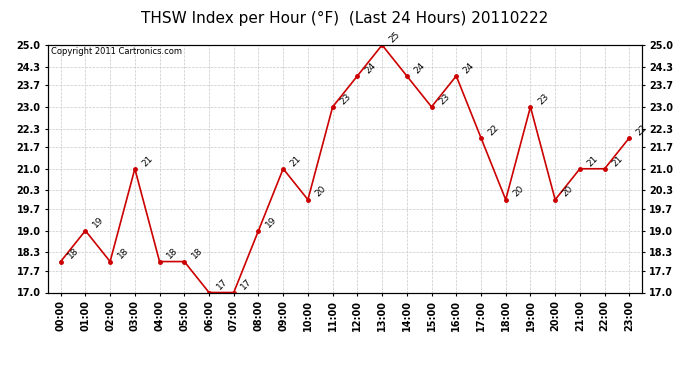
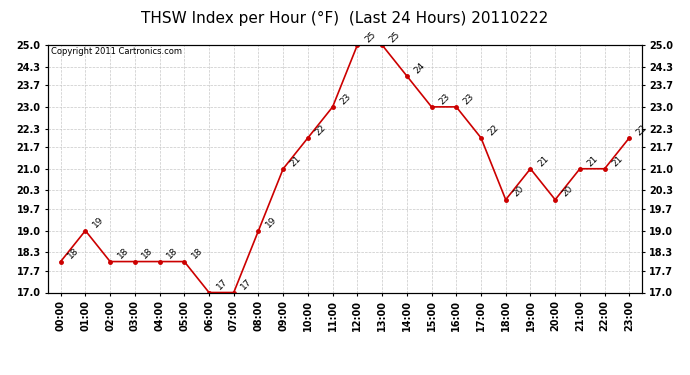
03:00: 21 -> 18
10:00: 20 -> 22
12:00: 24 -> 25
16:00: 24 -> 23
19:00: 23 -> 21
